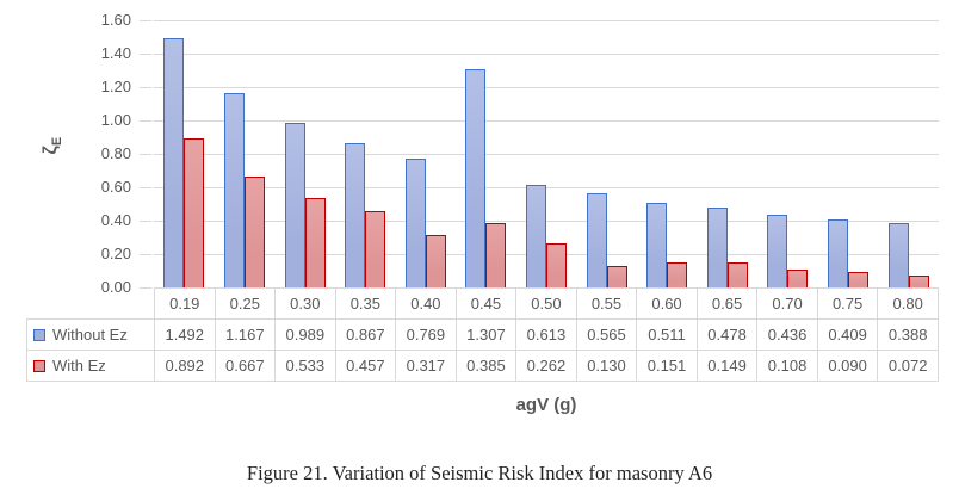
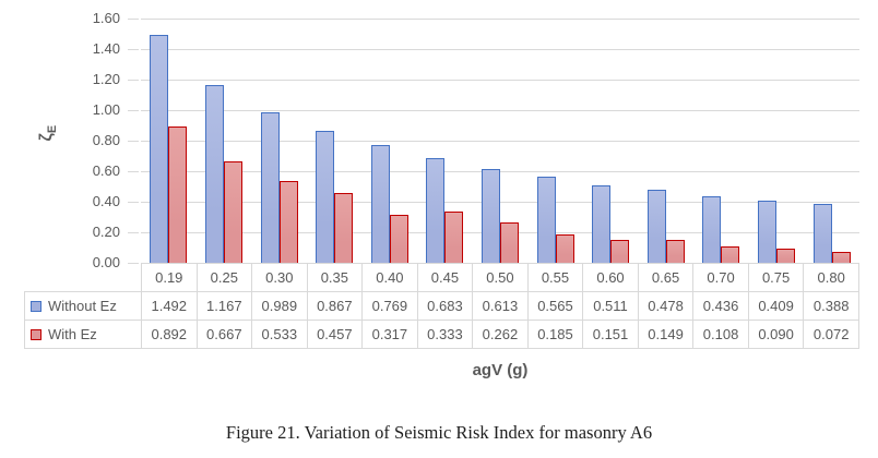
Without Ez/0.45: 1.307 -> 0.683
With Ez/0.45: 0.385 -> 0.333
With Ez/0.55: 0.130 -> 0.185
